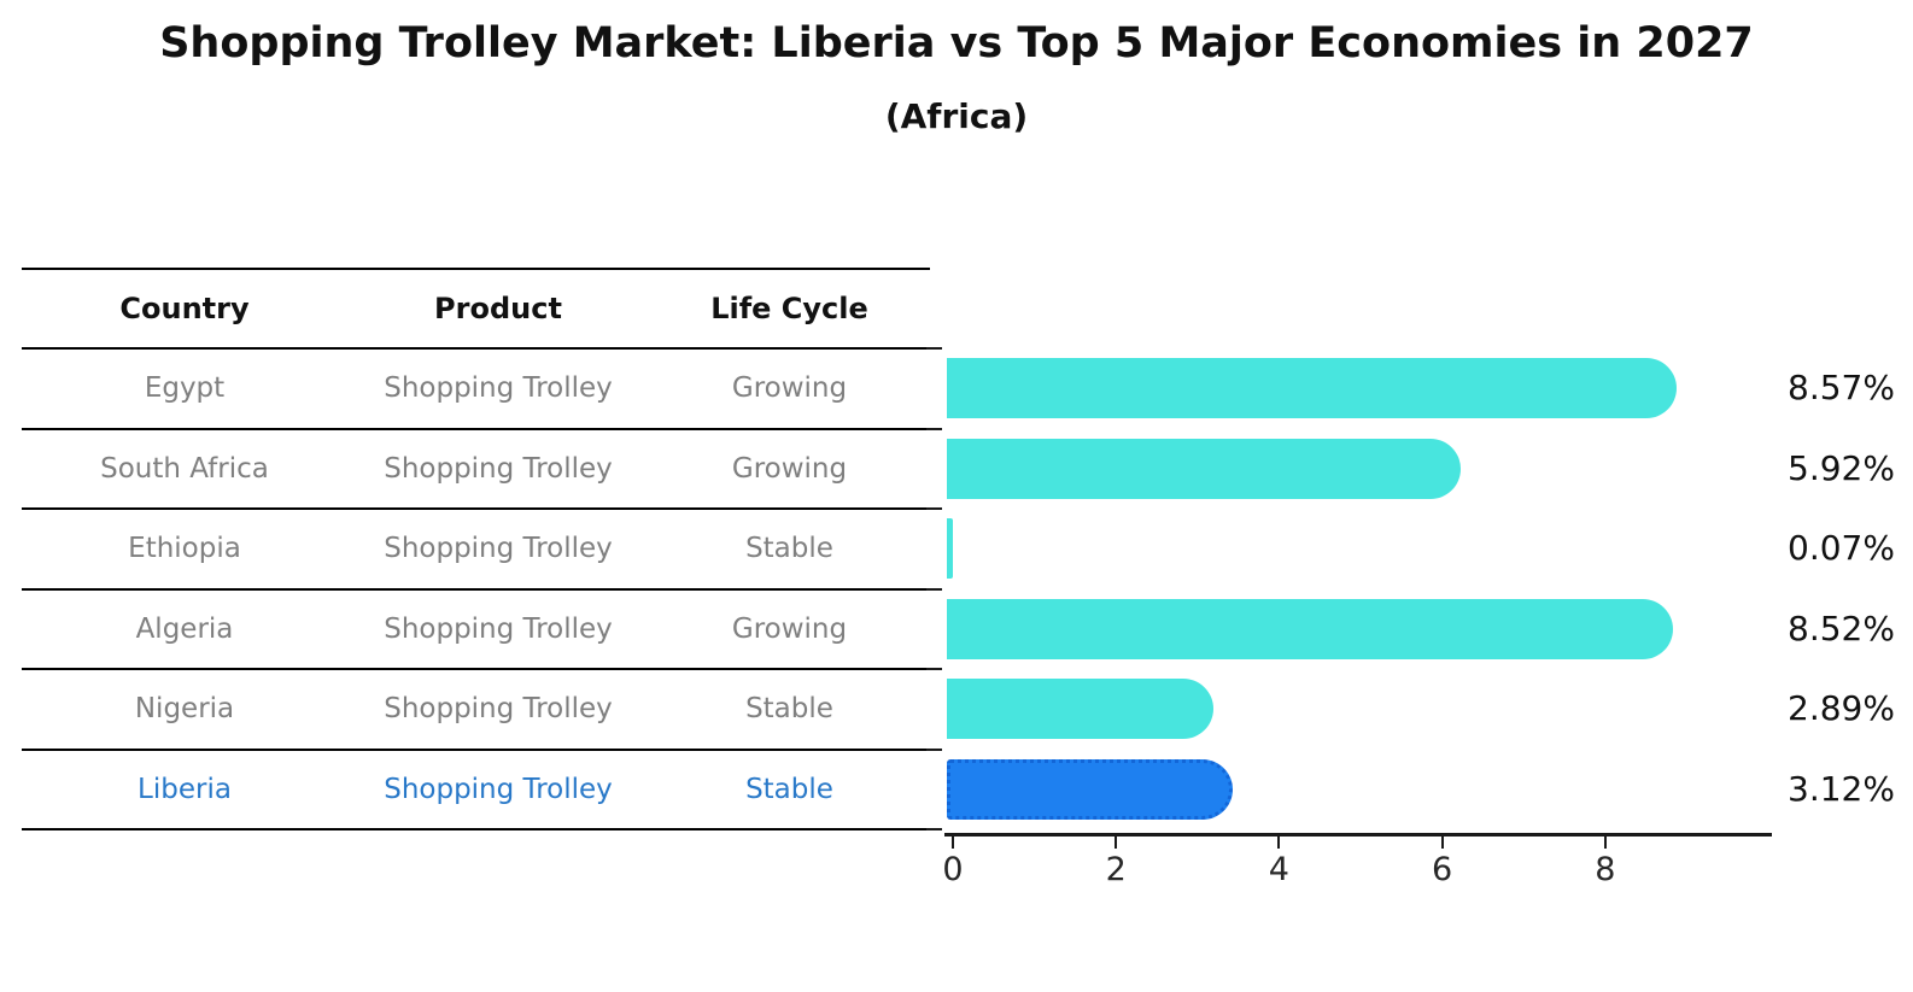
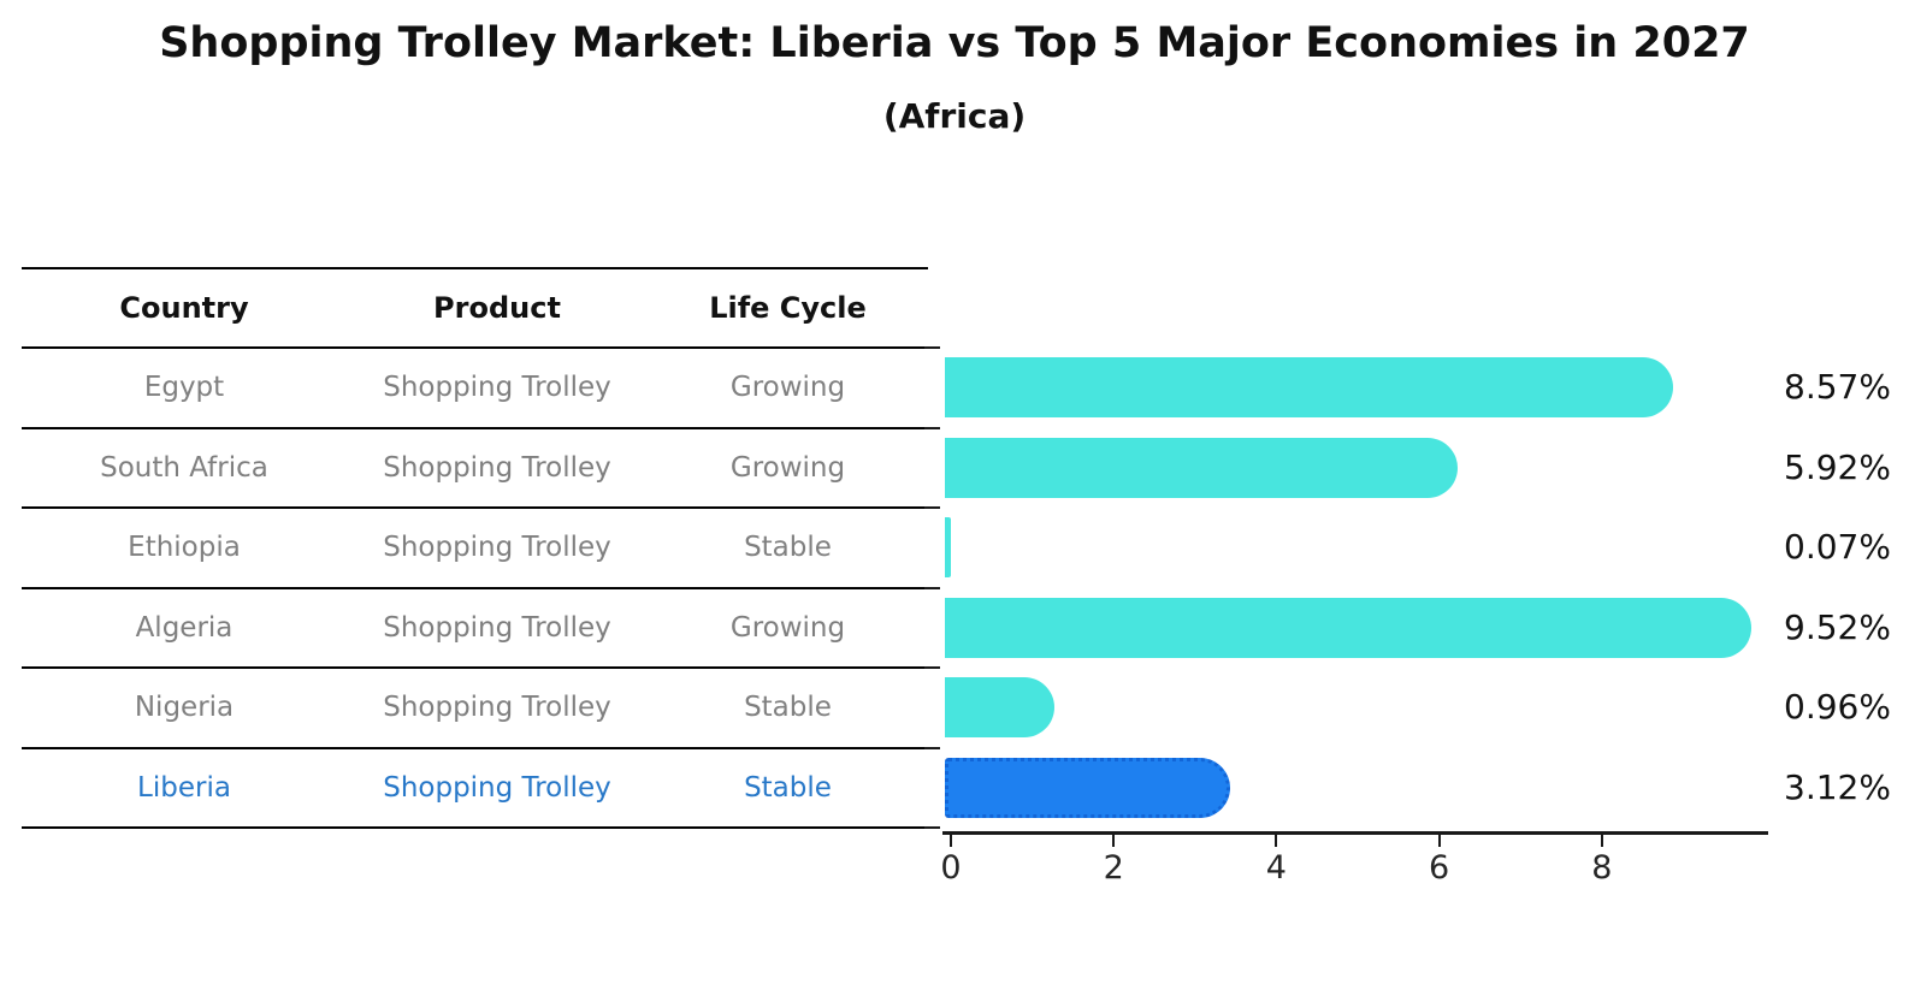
Algeria: 8.52% -> 9.52%
Nigeria: 2.89% -> 0.96%
